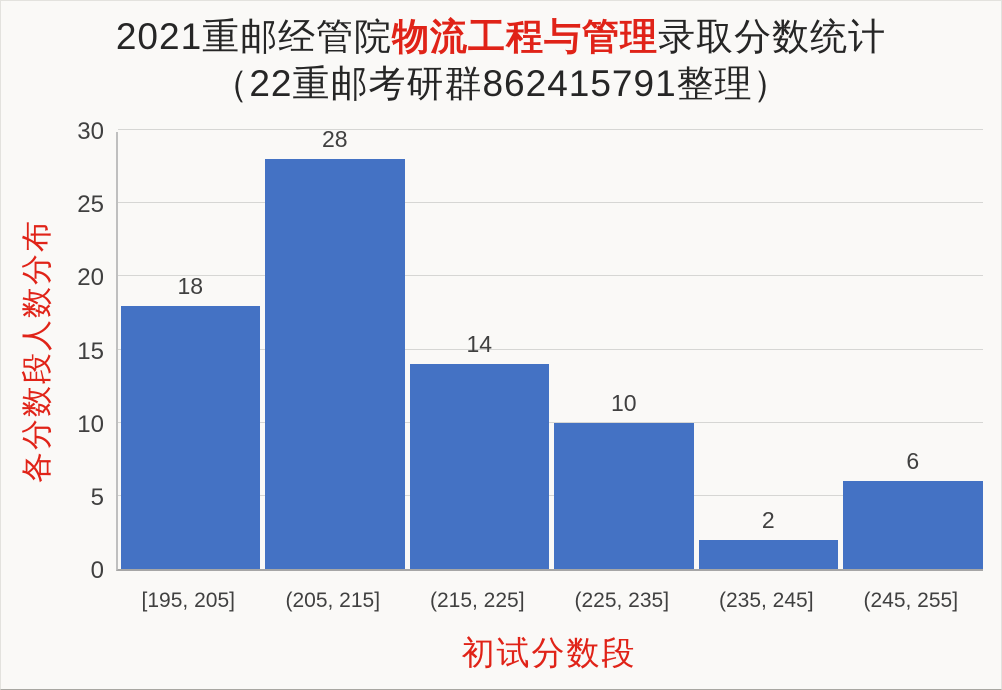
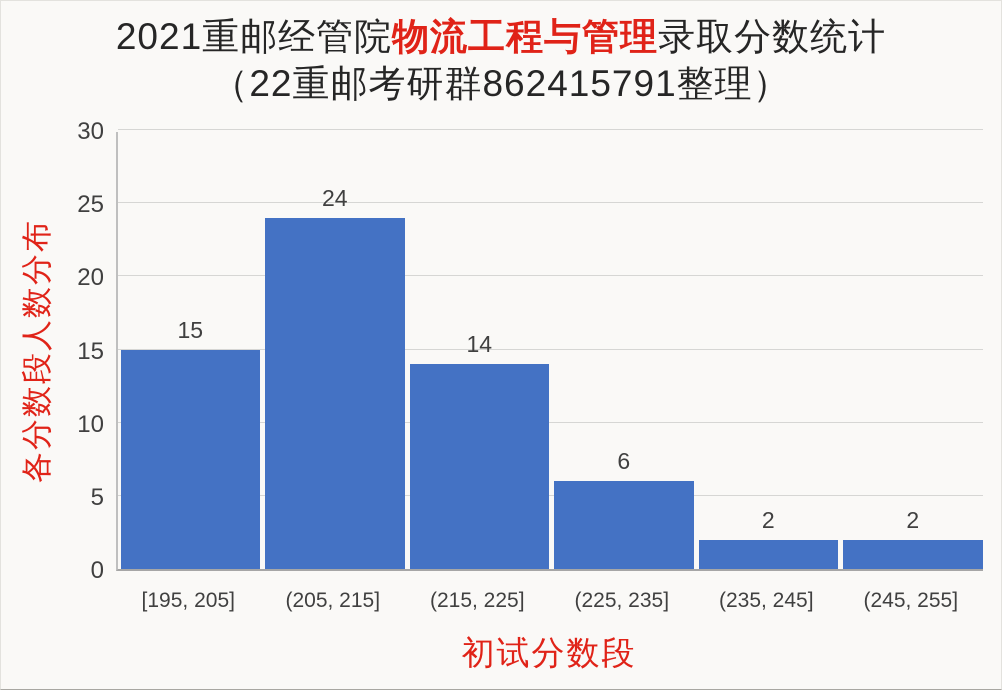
[195, 205]: 18 -> 15
(205, 215]: 28 -> 24
(225, 235]: 10 -> 6
(245, 255]: 6 -> 2
